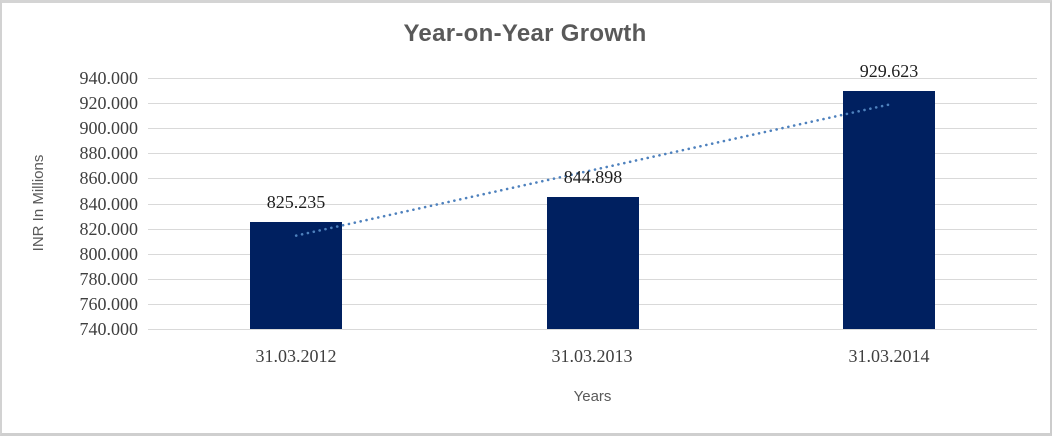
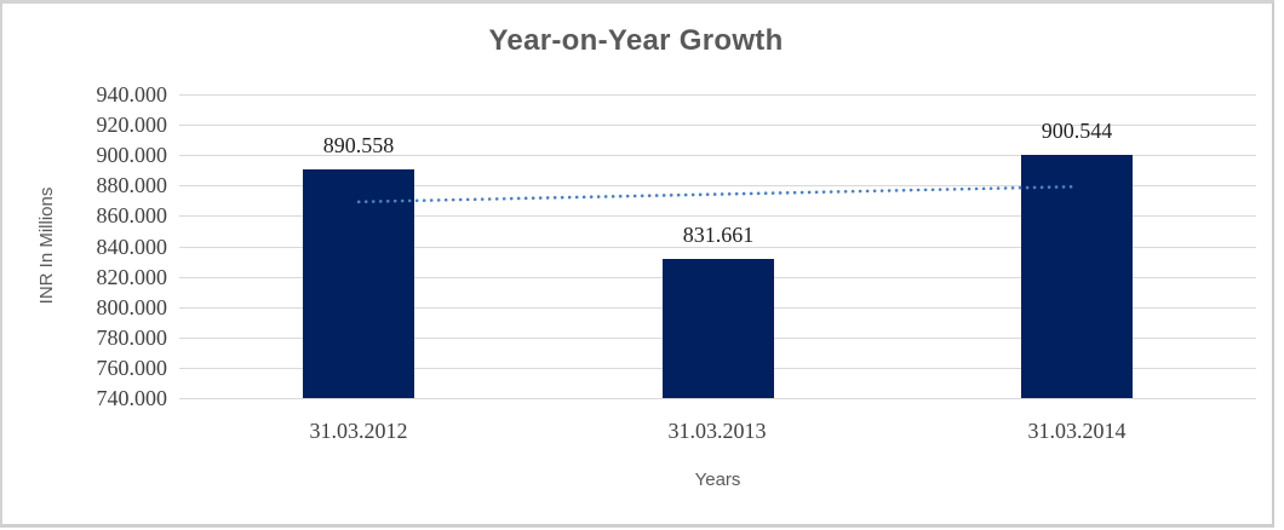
31.03.2012: 825.235 -> 890.558
31.03.2013: 844.898 -> 831.661
31.03.2014: 929.623 -> 900.544
